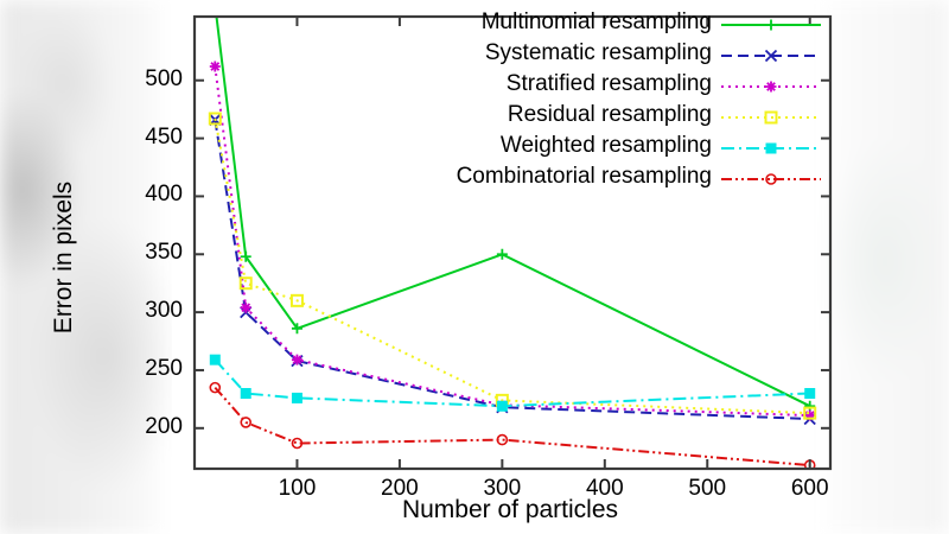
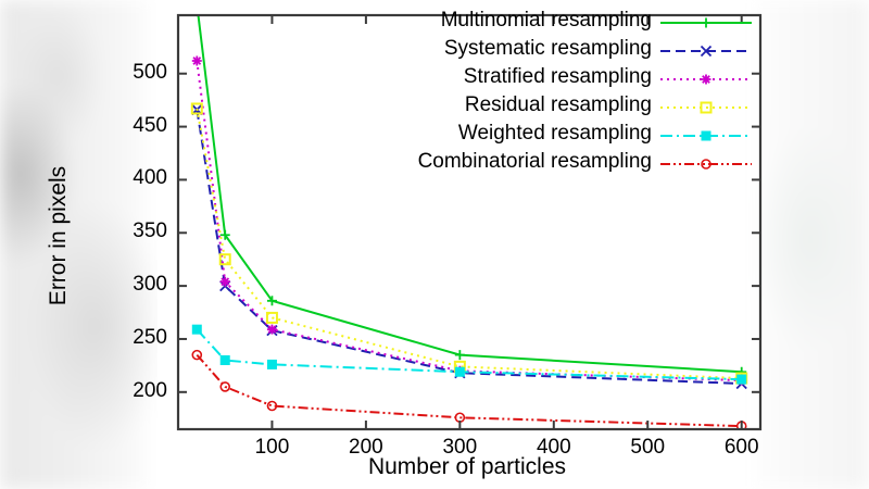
Residual resampling/100: 310 -> 270
Multinomial resampling/300: 350 -> 240
Combinatorial resampling/300: 190 -> 180
Weighted resampling/600: 230 -> 210
